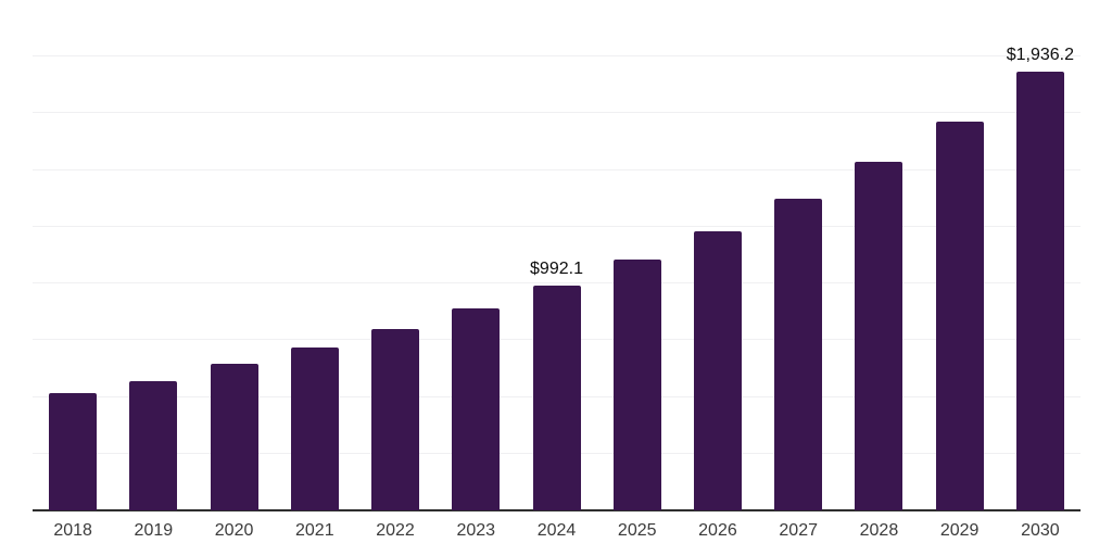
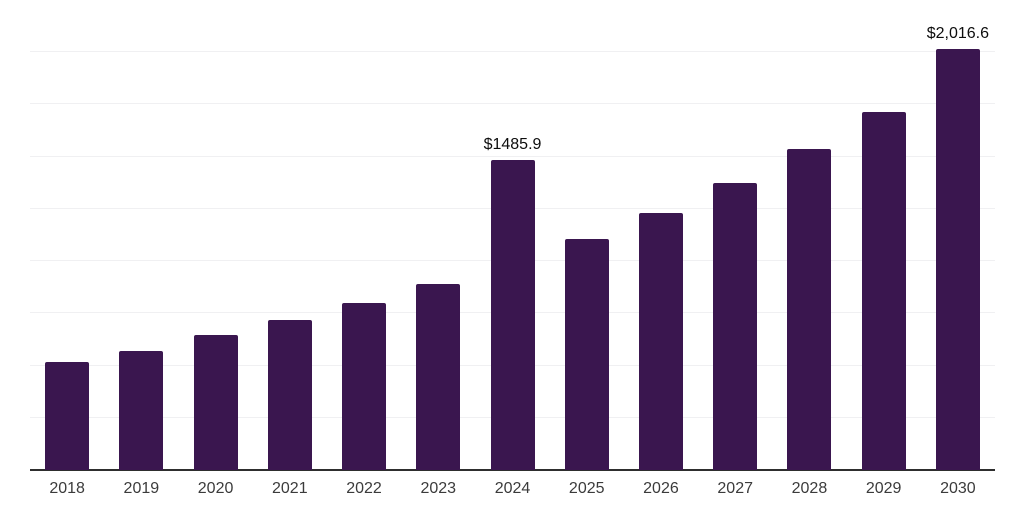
2024: $992.1 -> $1485.9
2030: $1,936.2 -> $2,016.6
